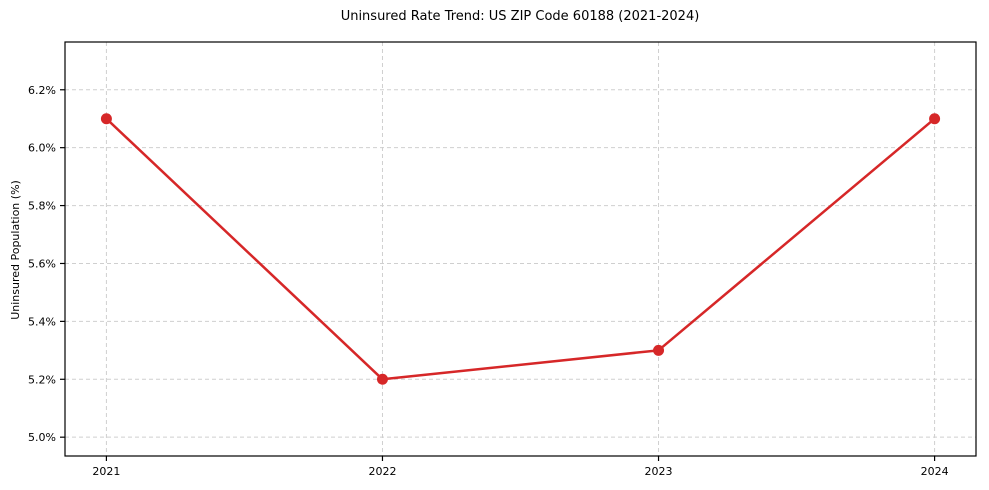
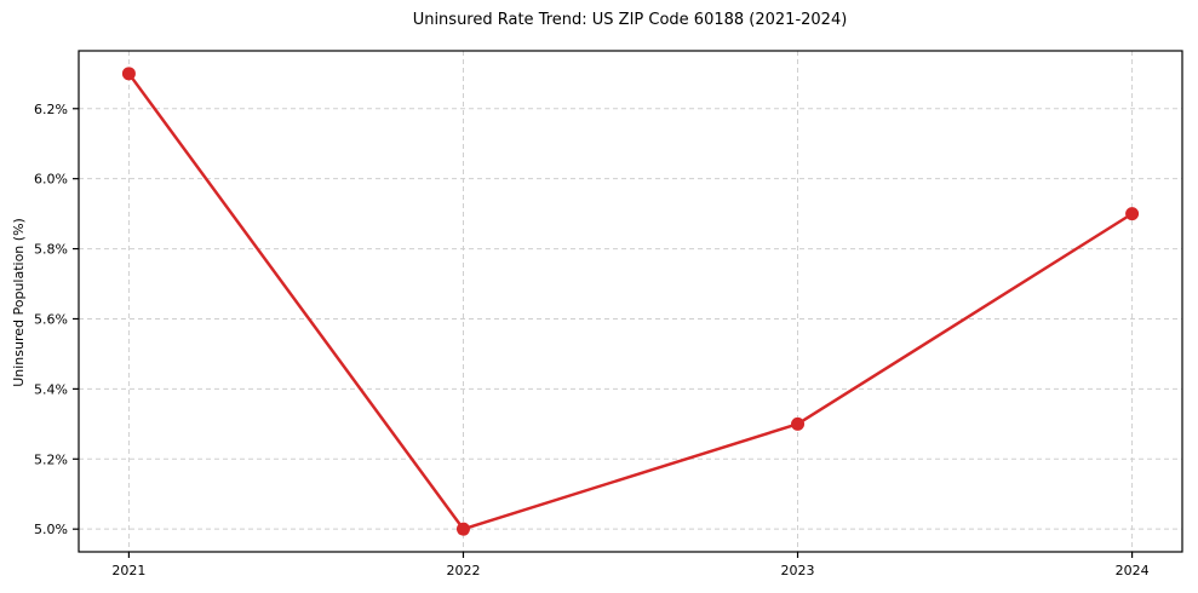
2021: 6.1% -> 6.3%
2022: 5.2% -> 5.0%
2024: 6.1% -> 5.9%
